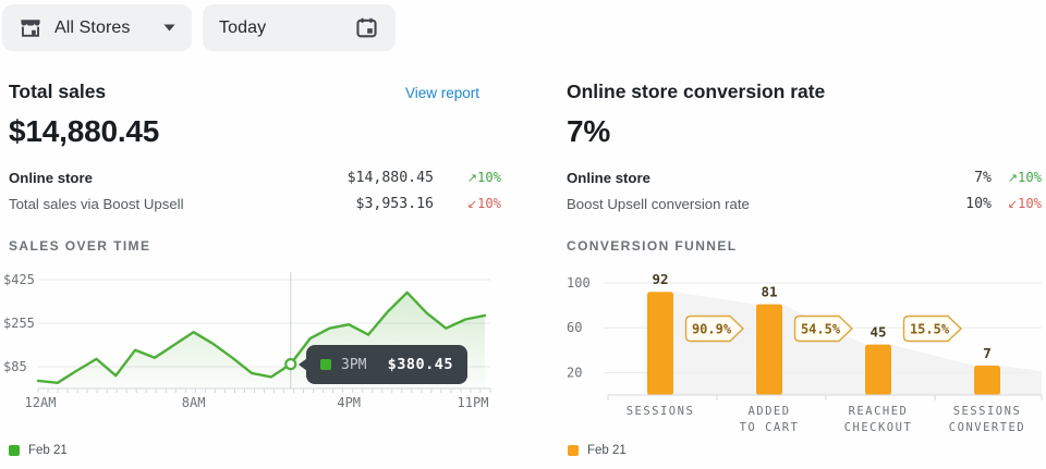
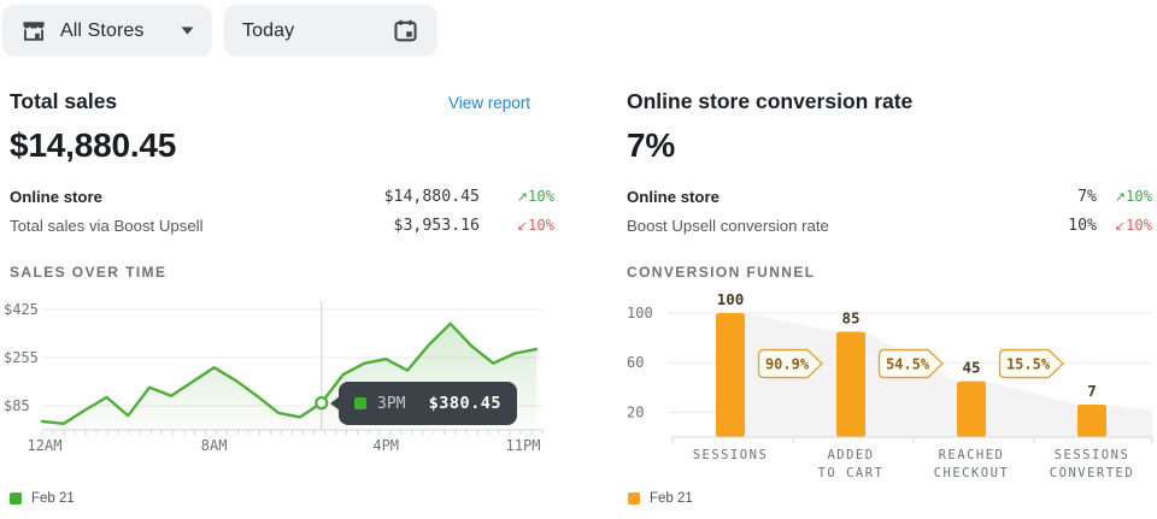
CONVERSION FUNNEL/SESSIONS: 92 -> 100
CONVERSION FUNNEL/ADDED TO CART: 81 -> 85
